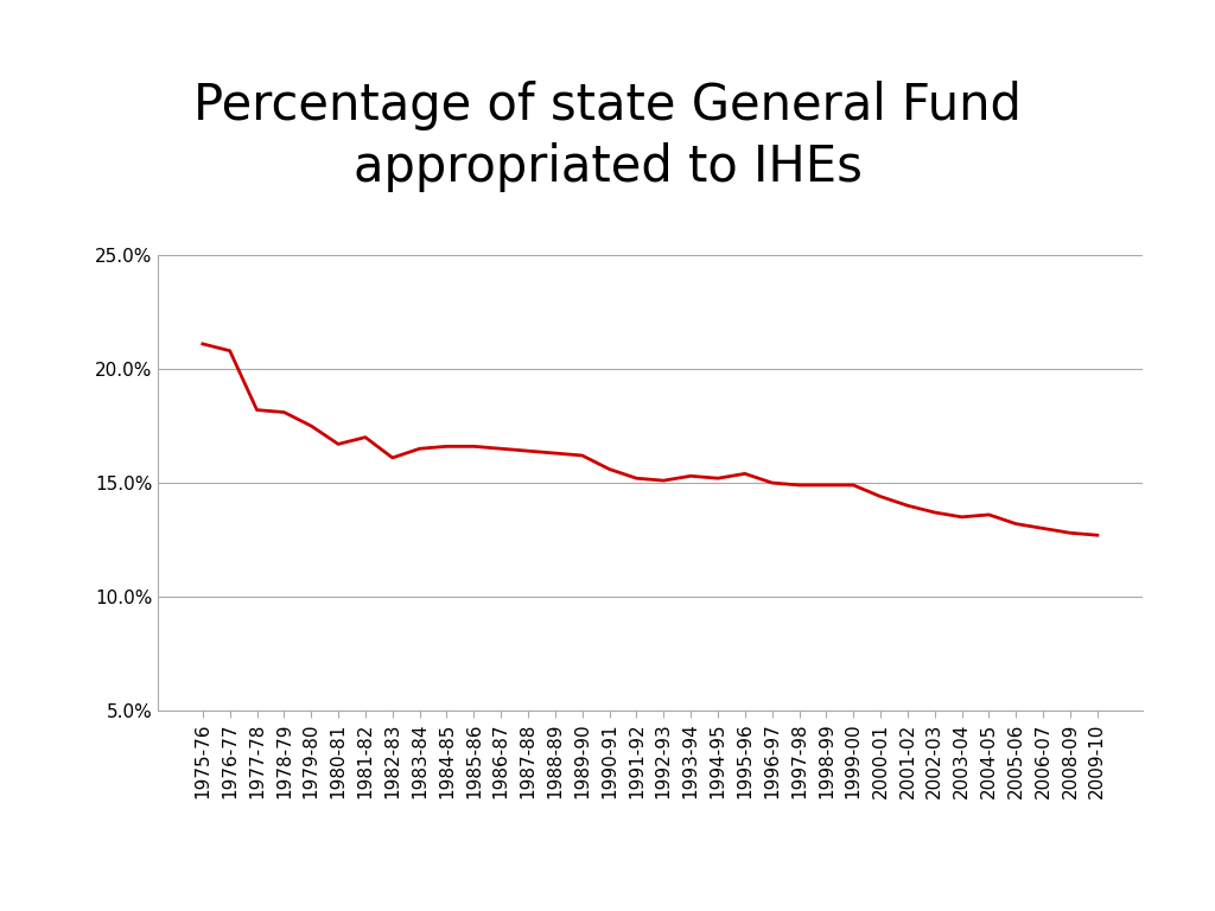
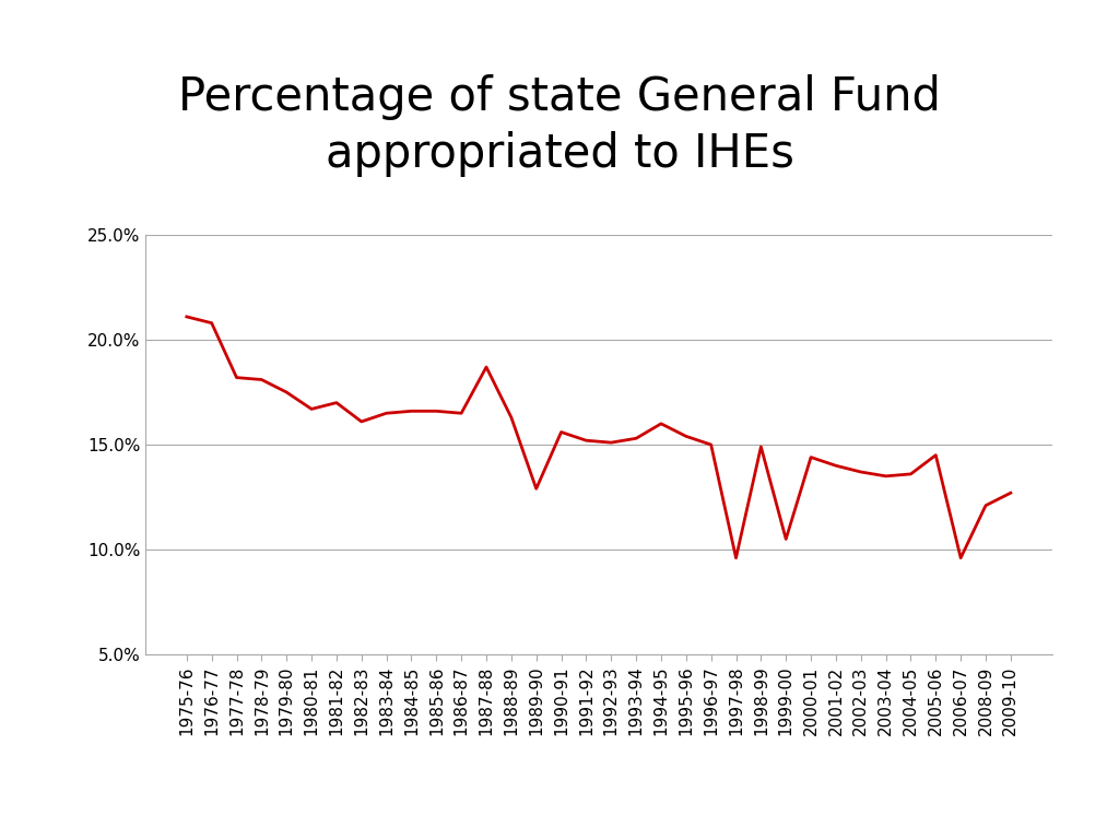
1987-88: 16.4% -> 18.7%
1989-90: 16.2% -> 12.9%
1994-95: 15.2% -> 16.0%
1997-98: 14.9% -> 9.6%
1999-00: 14.9% -> 10.5%
2005-06: 13.2% -> 14.5%
2006-07: 13.0% -> 9.6%
2008-09: 12.8% -> 12.1%
